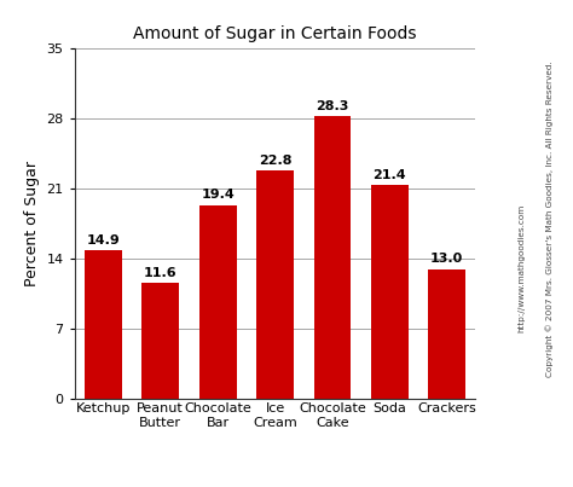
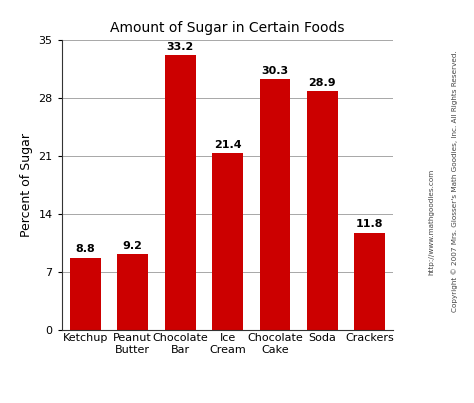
Ketchup: 14.9 -> 8.8
Peanut Butter: 11.6 -> 9.2
Chocolate Bar: 19.4 -> 33.2
Ice Cream: 22.8 -> 21.4
Chocolate Cake: 28.3 -> 30.3
Soda: 21.4 -> 28.9
Crackers: 13.0 -> 11.8
